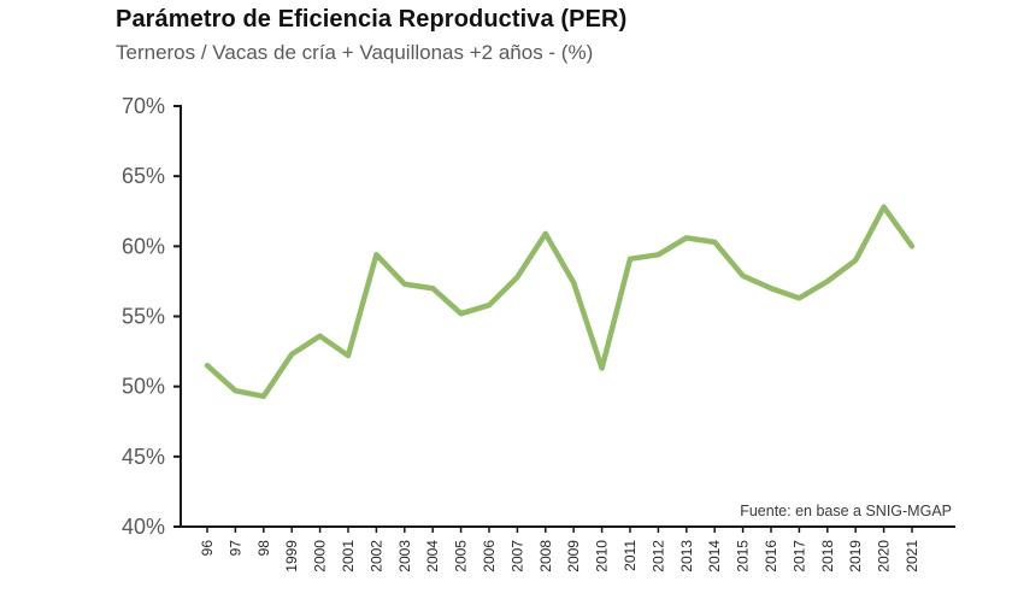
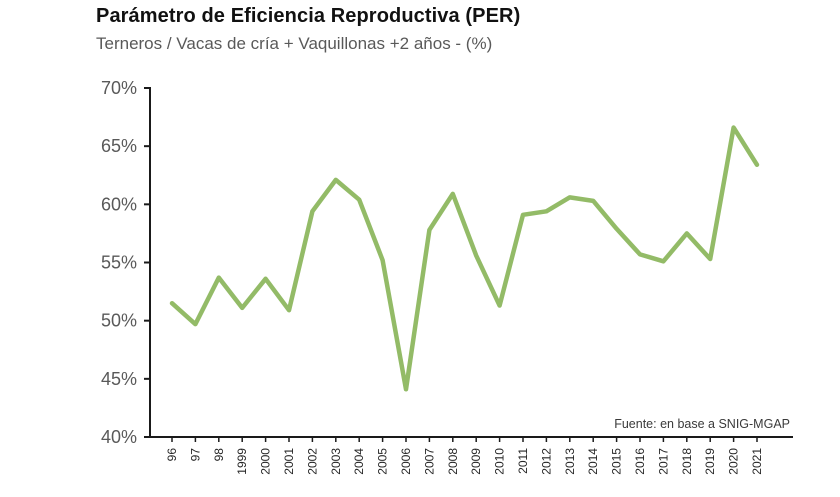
98: 49.3% -> 53.7%
1999: 52.3% -> 51.1%
2001: 52.2% -> 50.9%
2003: 57.3% -> 62.1%
2004: 57.0% -> 60.4%
2006: 55.8% -> 44.1%
2009: 57.4% -> 55.6%
2016: 57.0% -> 55.7%
2017: 56.3% -> 55.1%
2019: 59.0% -> 55.3%
2020: 62.8% -> 66.6%
2021: 60.0% -> 63.4%
